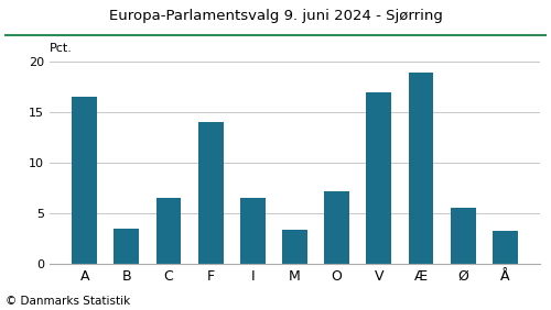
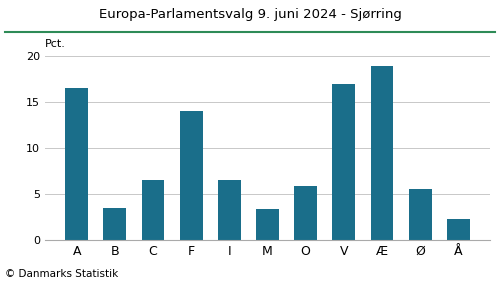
O: 7.2 -> 5.9
Å: 3.2 -> 2.3
